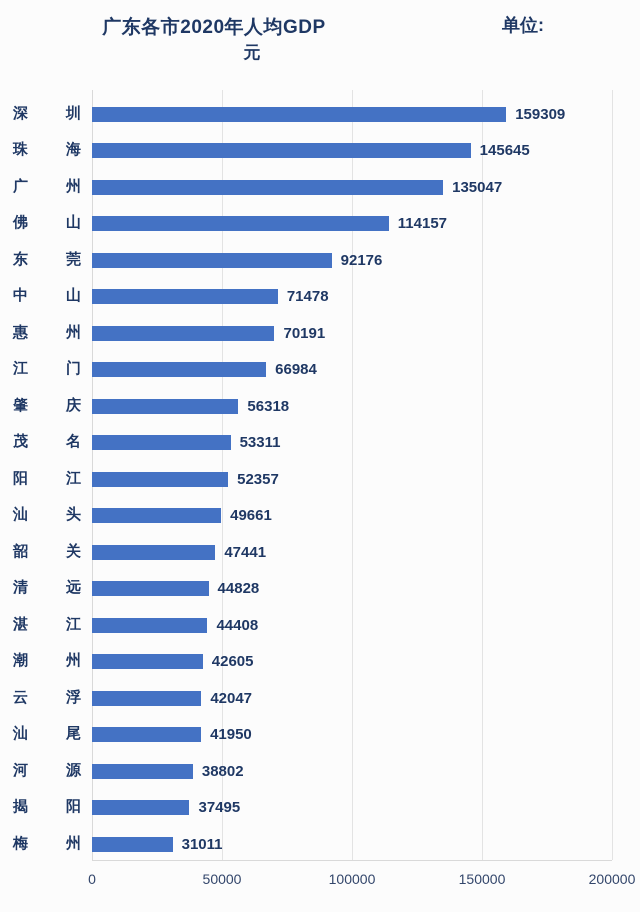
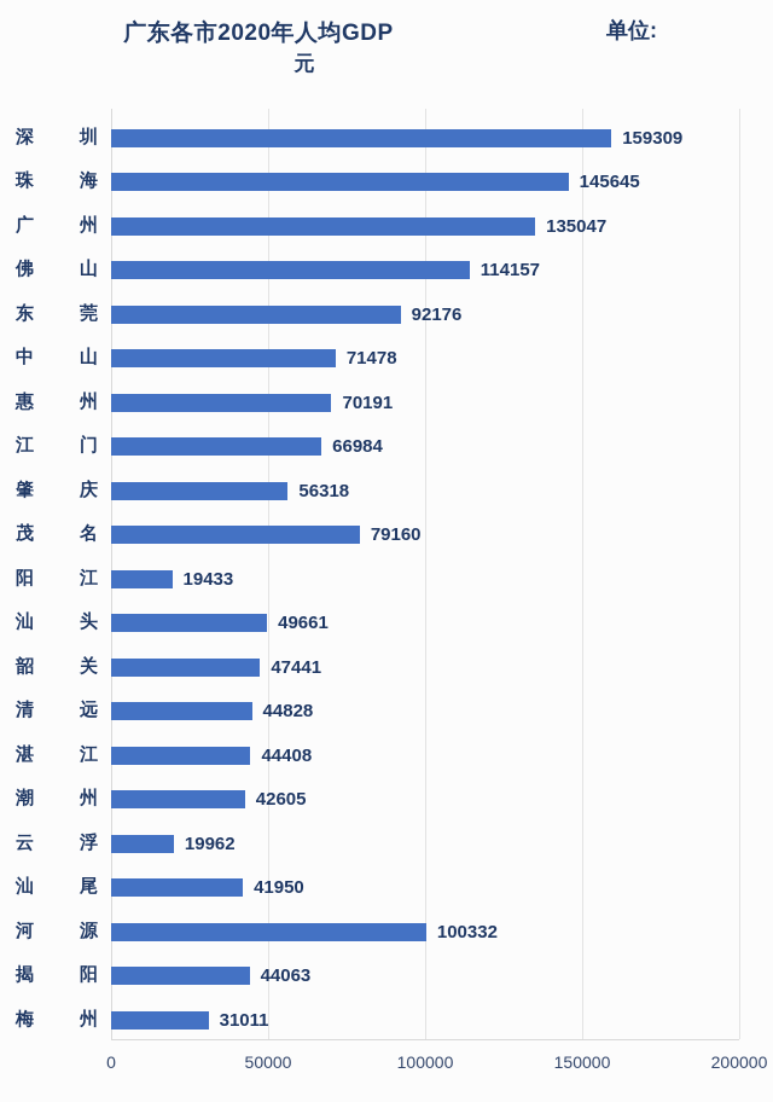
茂名: 53311 -> 79160
阳江: 52357 -> 19433
云浮: 42047 -> 19962
河源: 38802 -> 100332
揭阳: 37495 -> 44063
